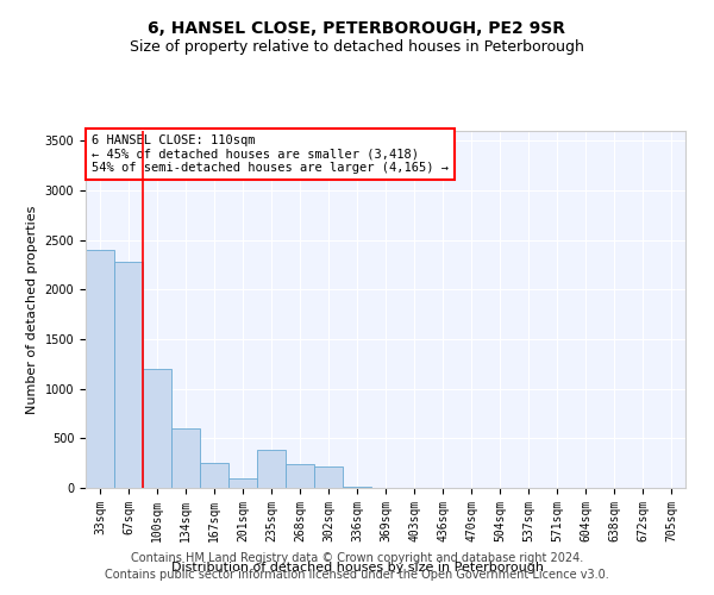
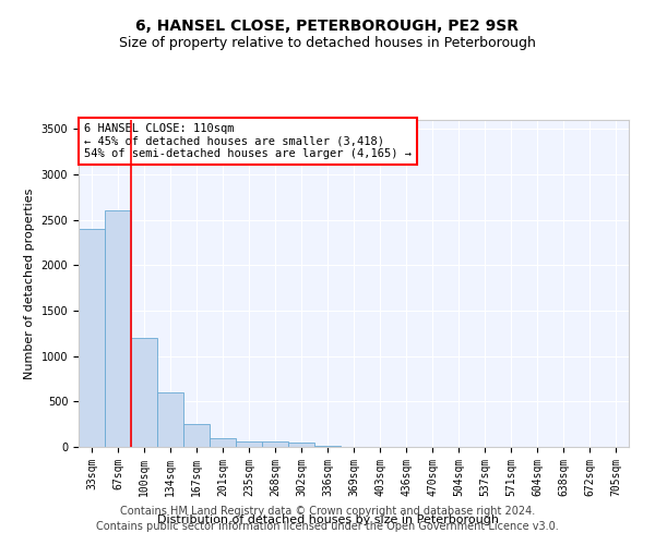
67sqm: 2280 -> 2600
235sqm: 380 -> 60
268sqm: 240 -> 60
302sqm: 220 -> 50
